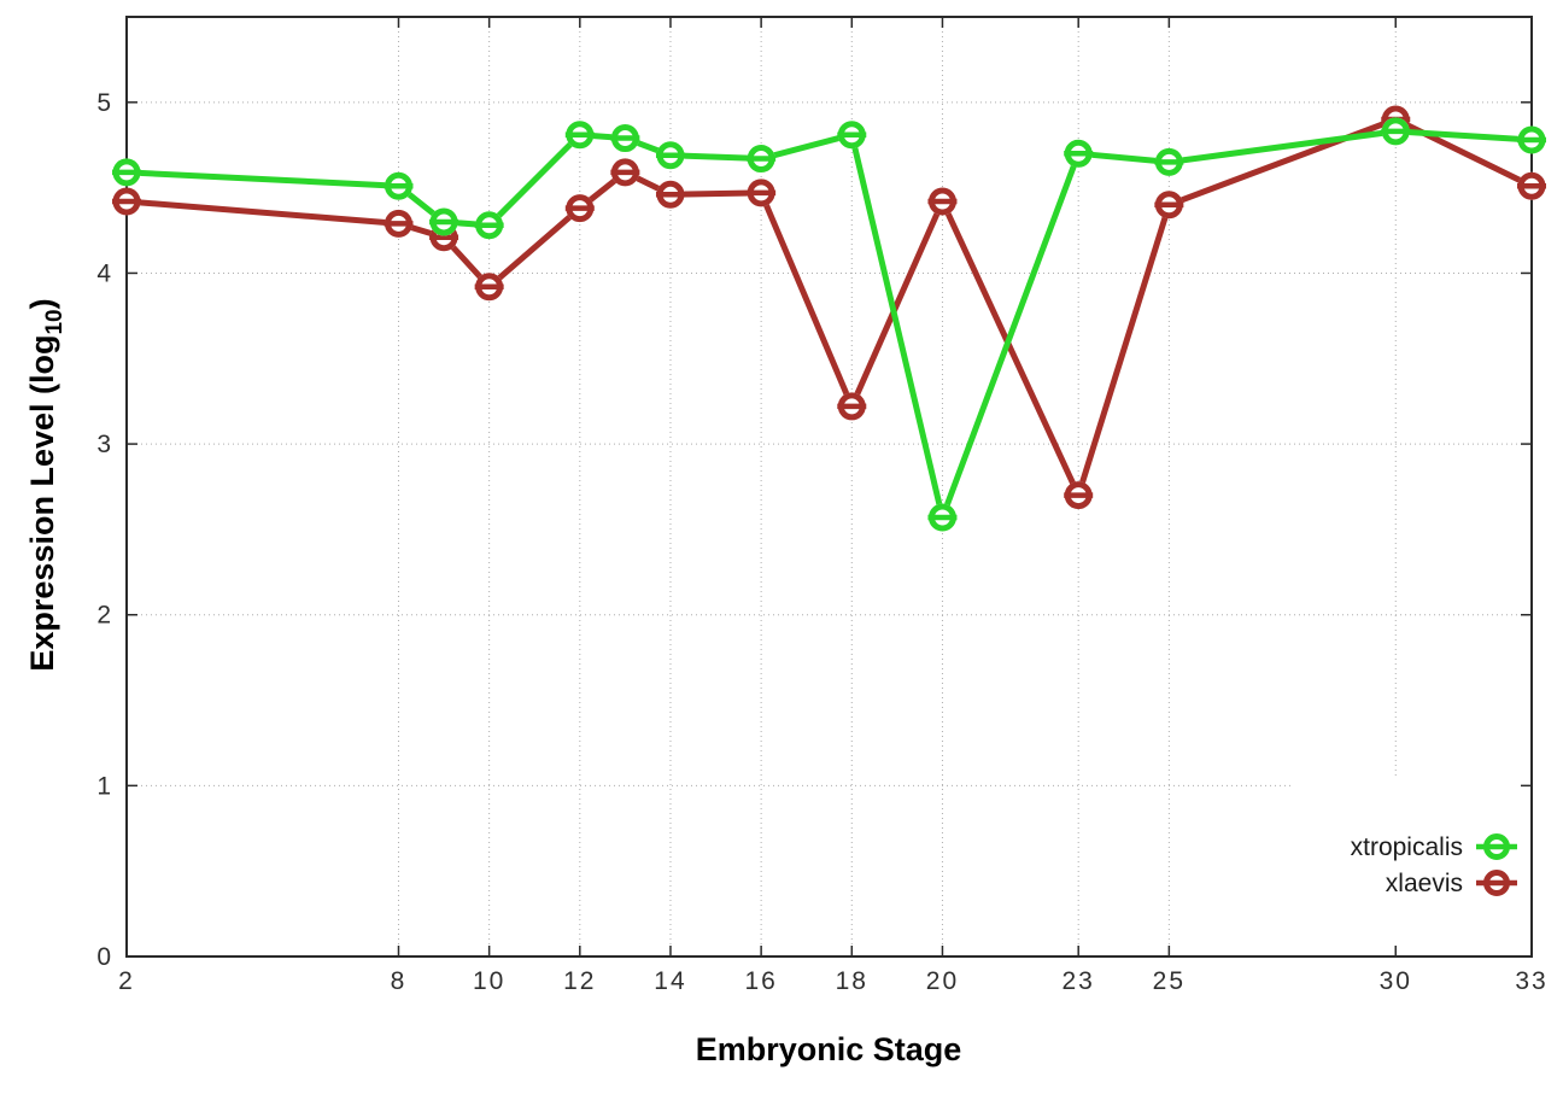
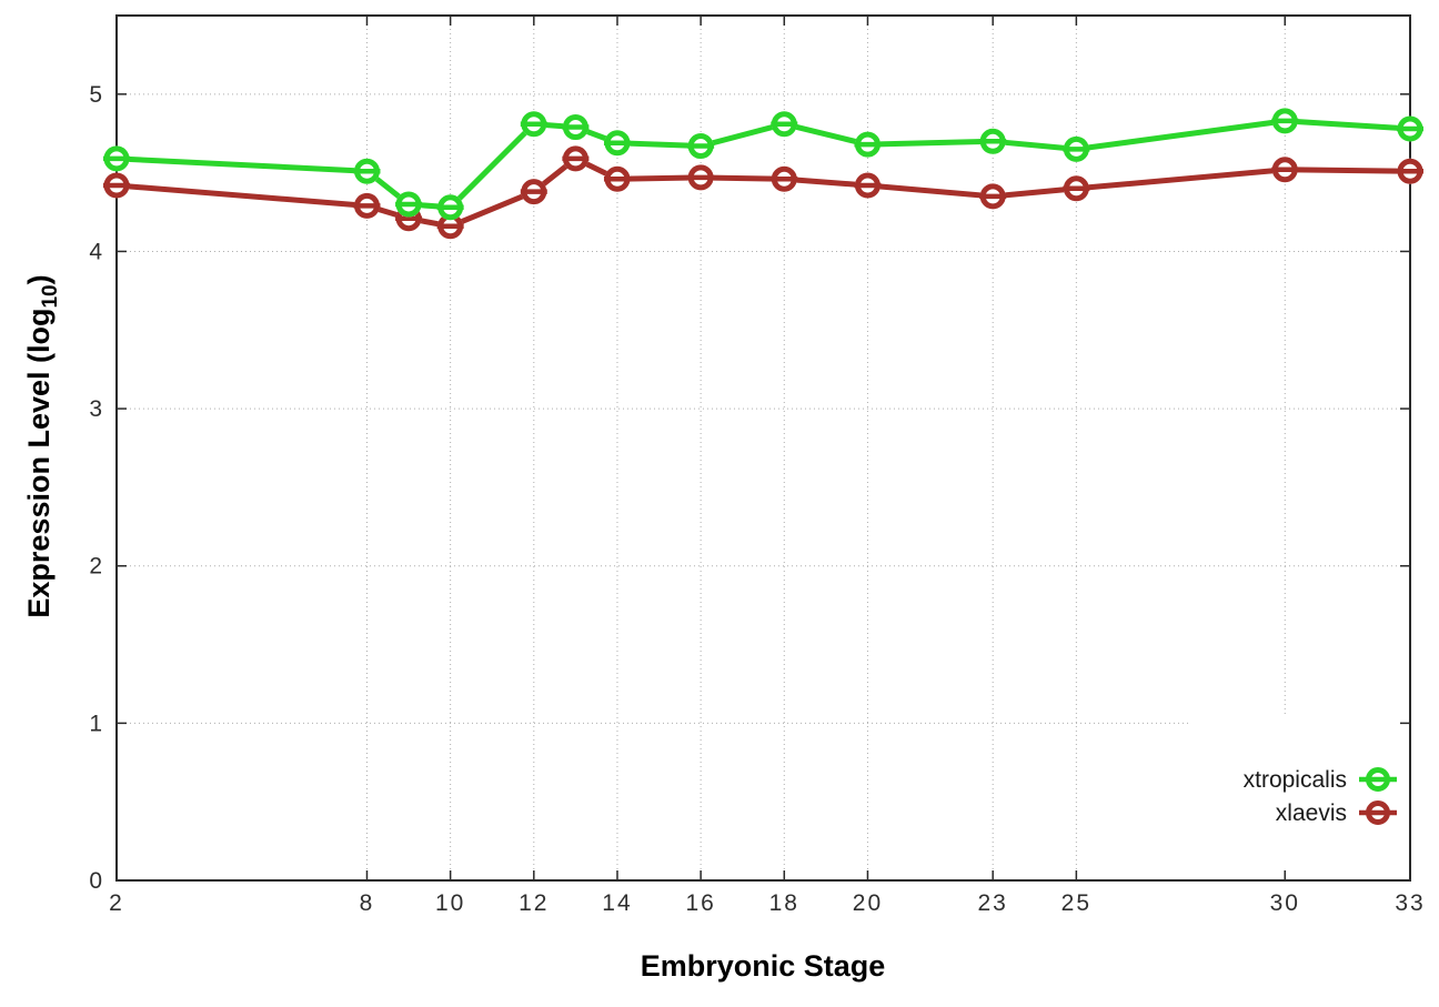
xlaevis/10: 3.92 -> 4.16
xlaevis/18: 3.22 -> 4.46
xtropicalis/20: 2.57 -> 4.68
xlaevis/23: 2.70 -> 4.35
xlaevis/30: 4.90 -> 4.52
